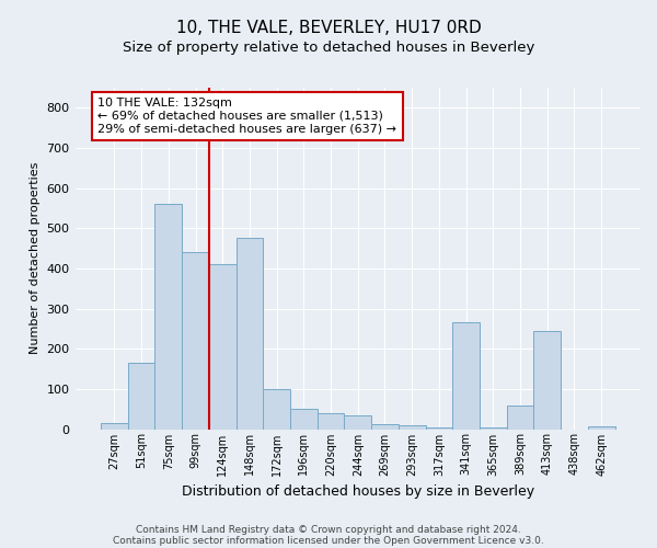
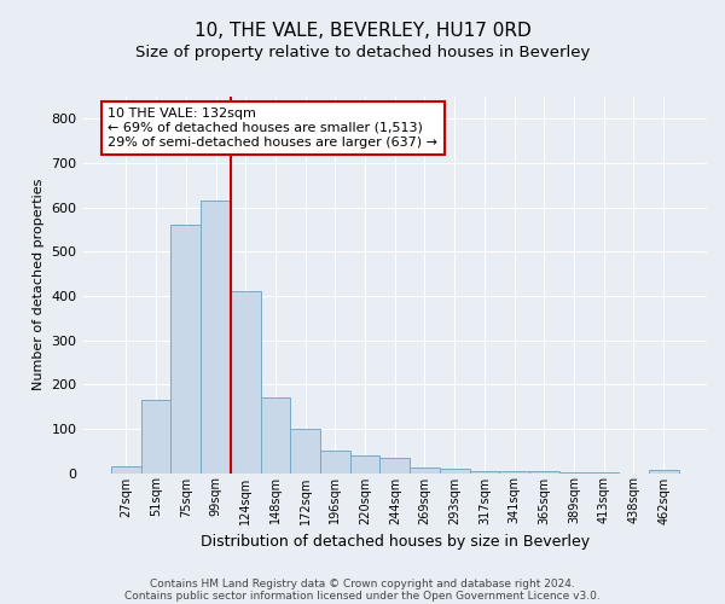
99sqm: 440 -> 615
148sqm: 475 -> 170
341sqm: 265 -> 5
389sqm: 60 -> 1
413sqm: 245 -> 1
